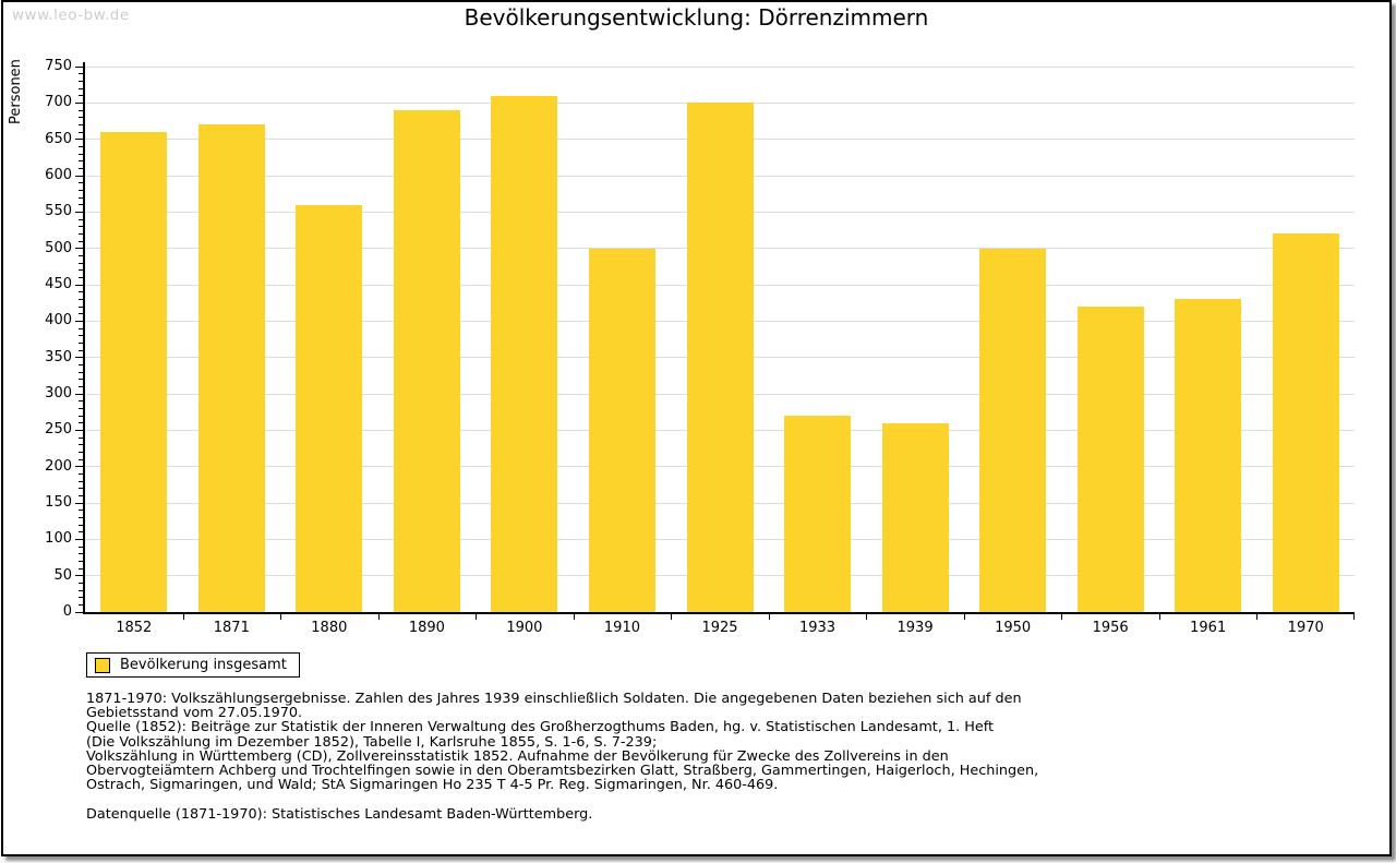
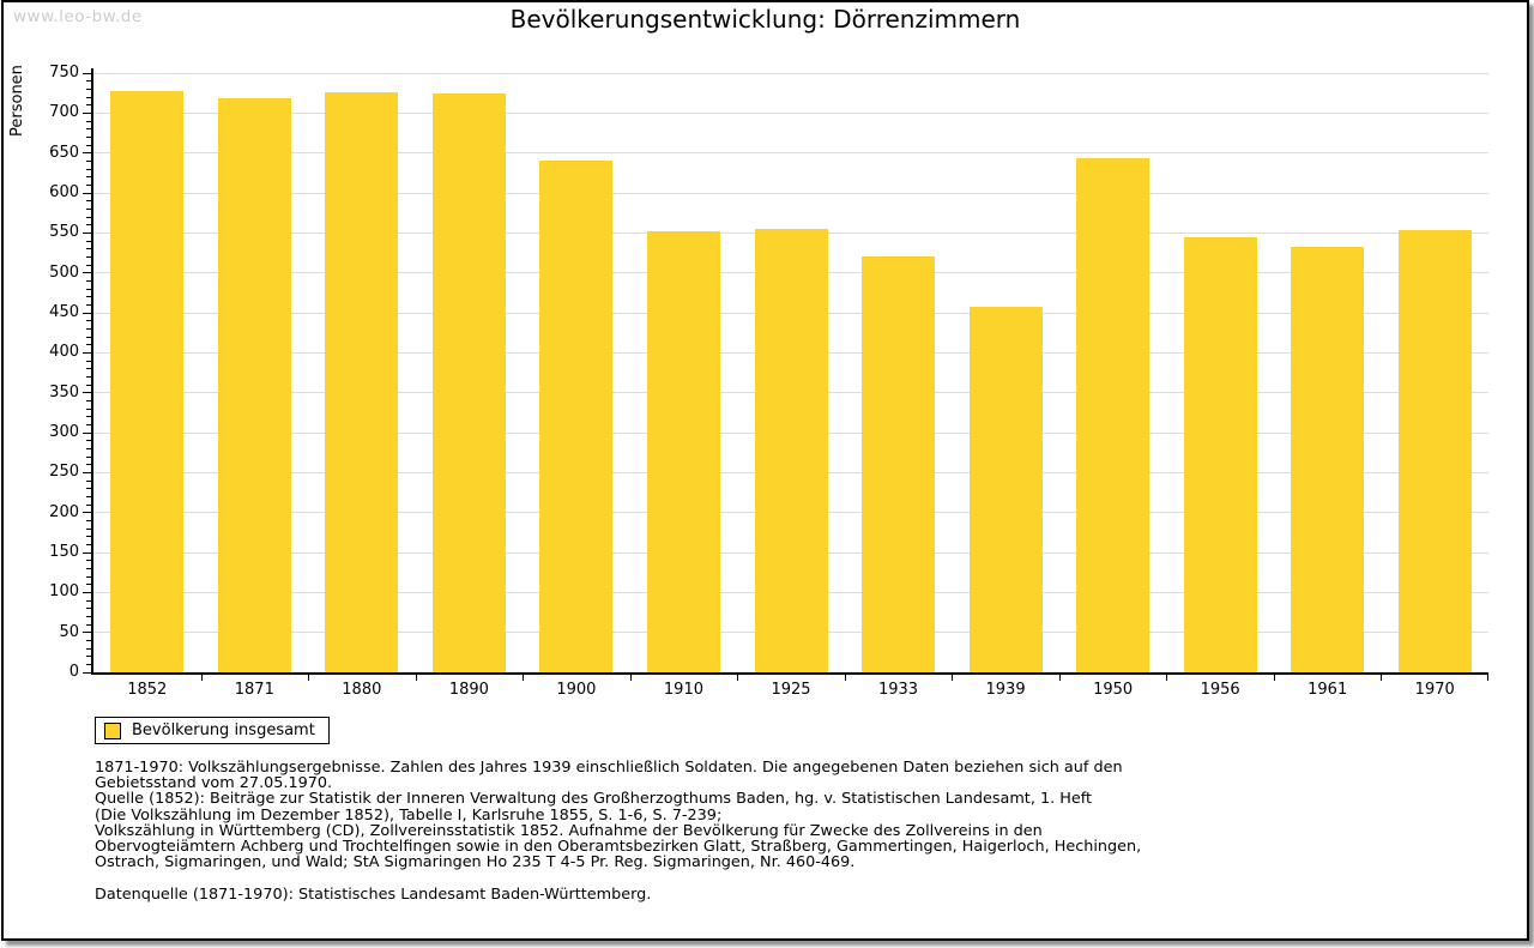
1852: 660 -> 730
1871: 670 -> 720
1880: 560 -> 730
1890: 690 -> 720
1900: 710 -> 640
1910: 500 -> 550
1925: 700 -> 560
1933: 270 -> 520
1939: 260 -> 460
1950: 500 -> 640
1956: 420 -> 540
1961: 430 -> 530
1970: 520 -> 550
